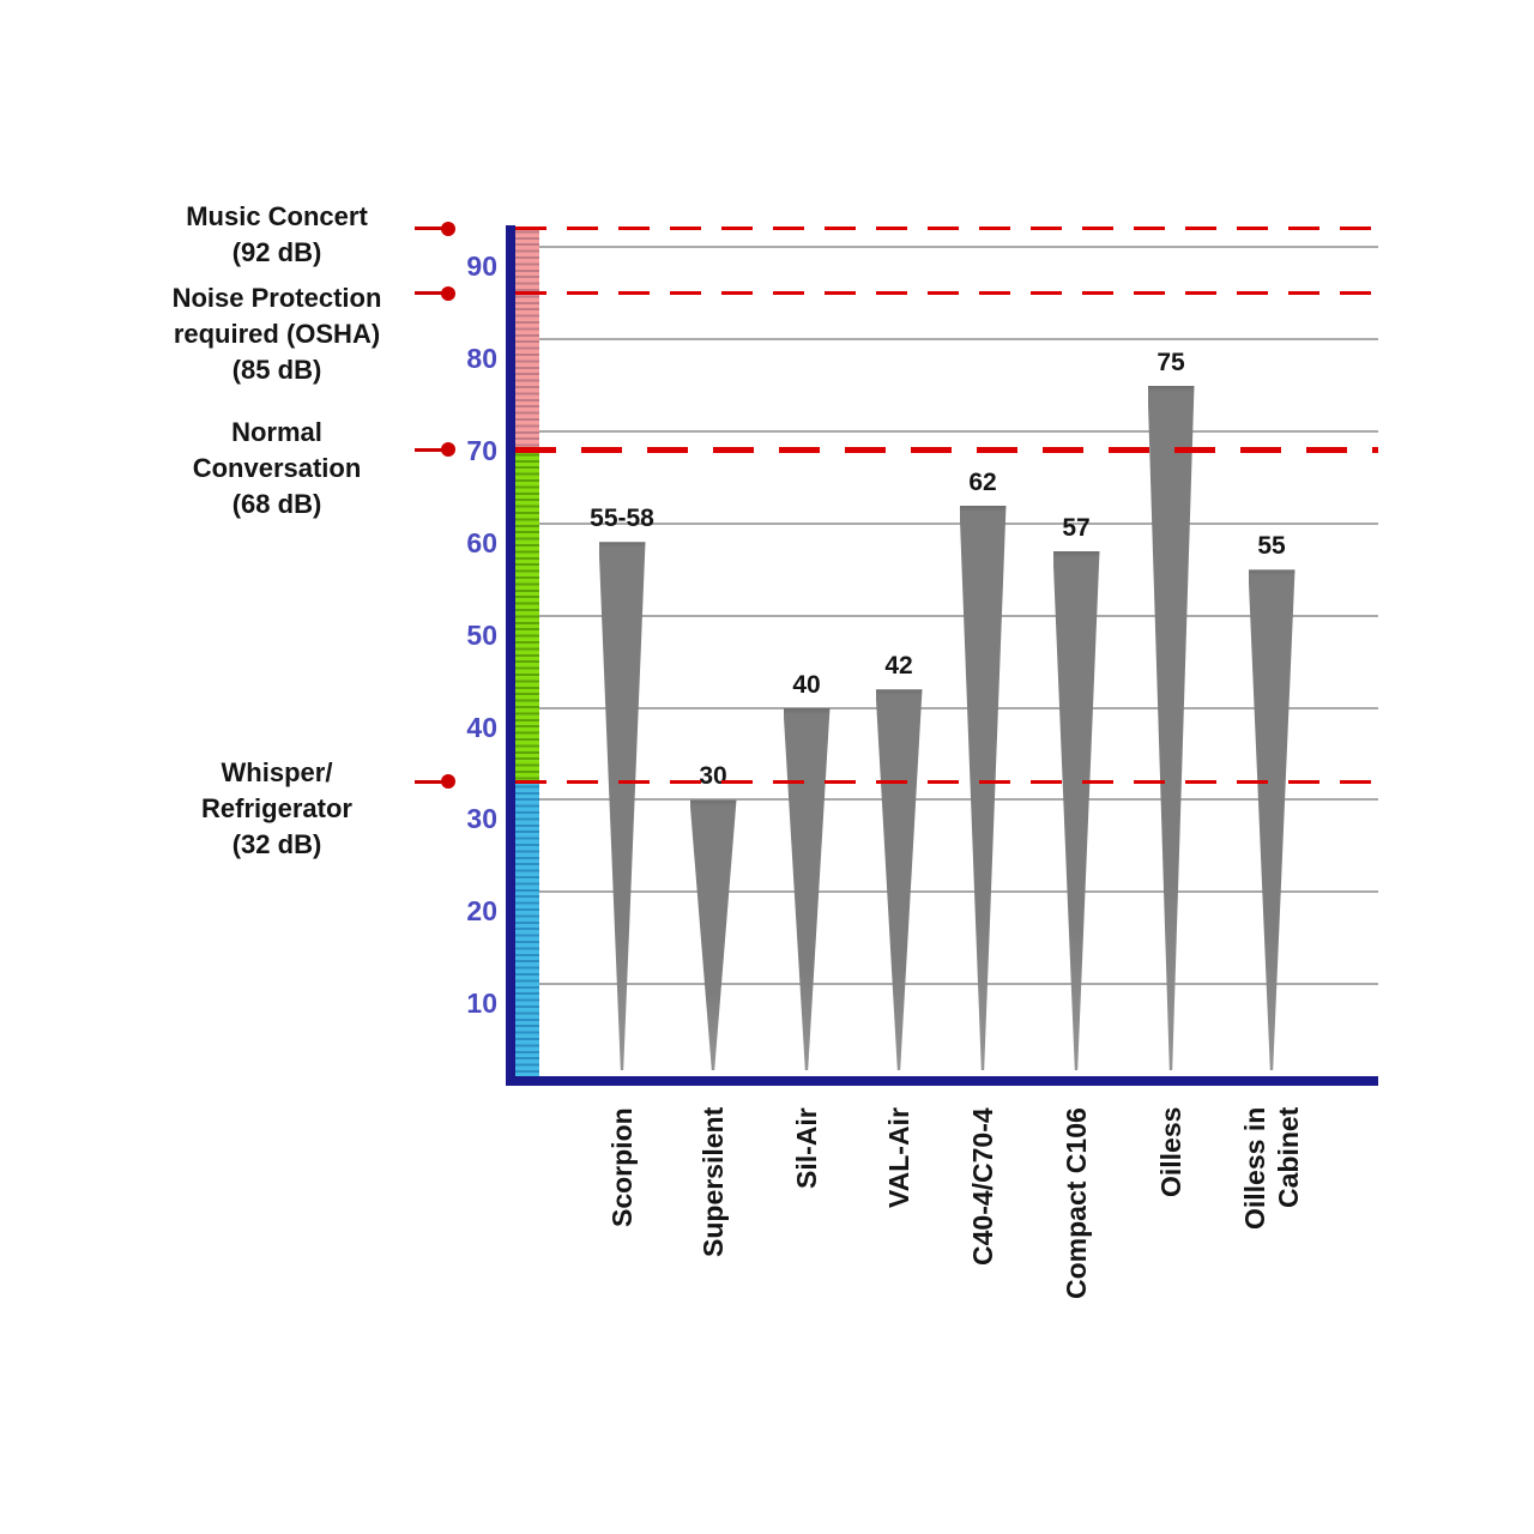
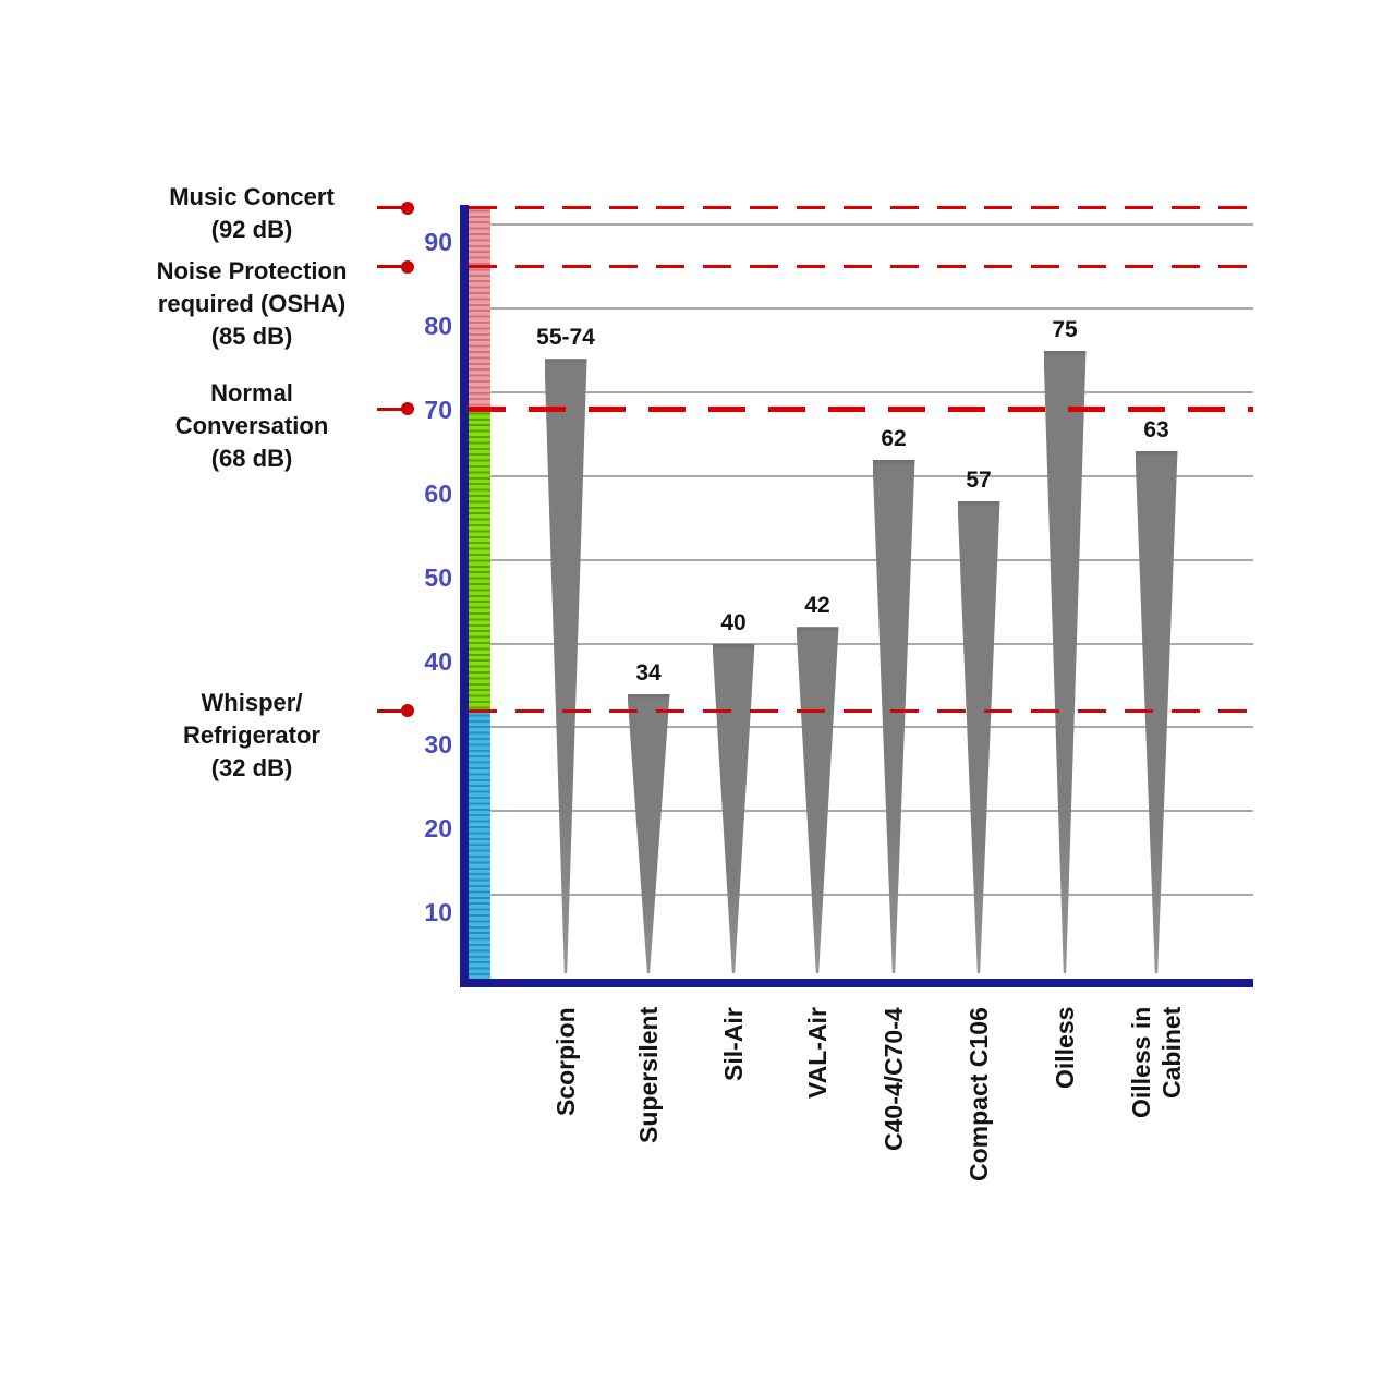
Scorpion: 58 -> 74
Supersilent: 30 -> 34
Oilless in Cabinet: 55 -> 63
